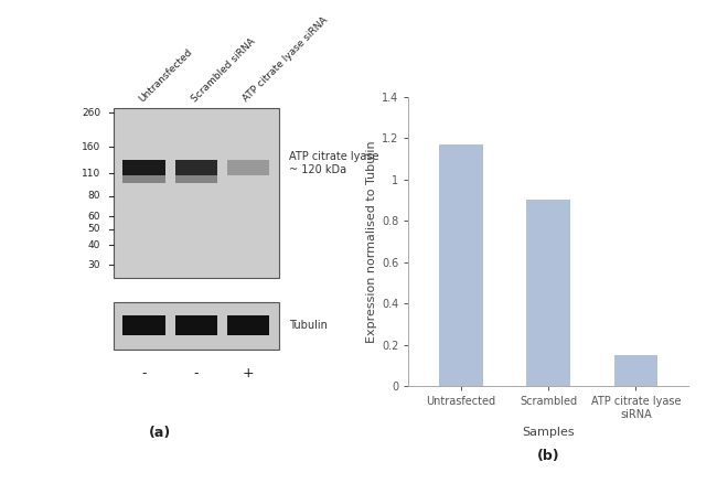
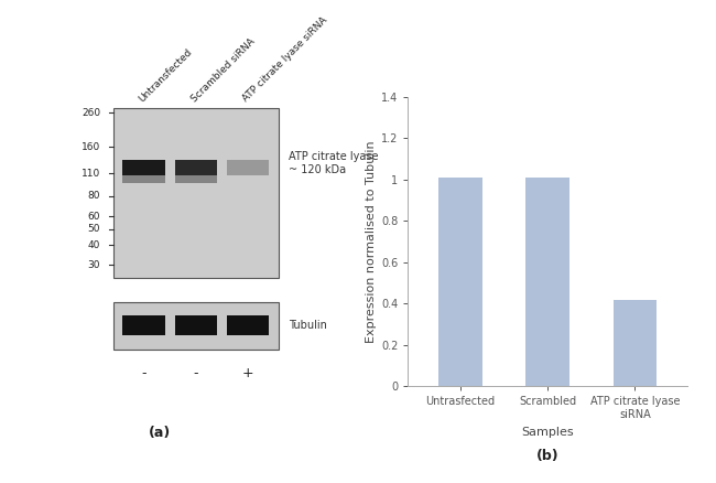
Untrasfected: 1.17 -> 1.01
Scrambled: 0.90 -> 1.01
ATP citrate lyase siRNA: 0.15 -> 0.42
